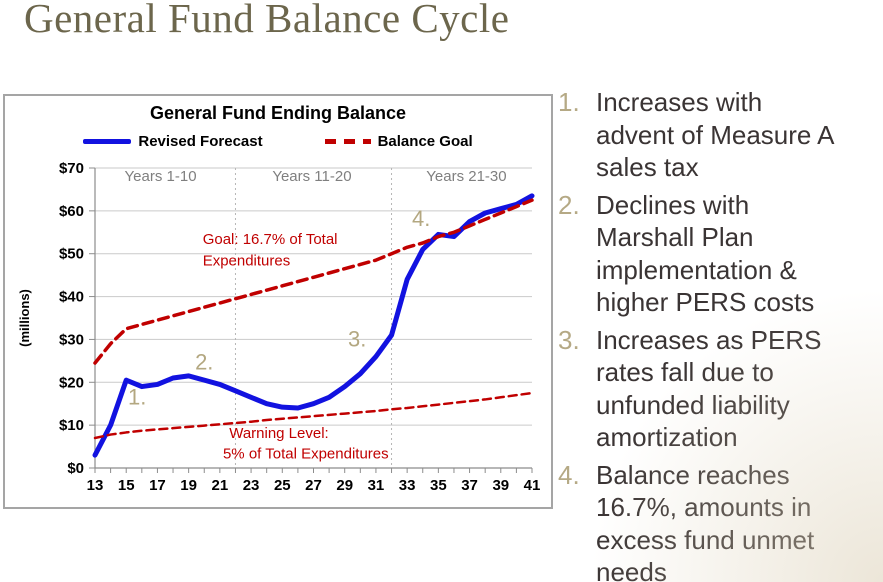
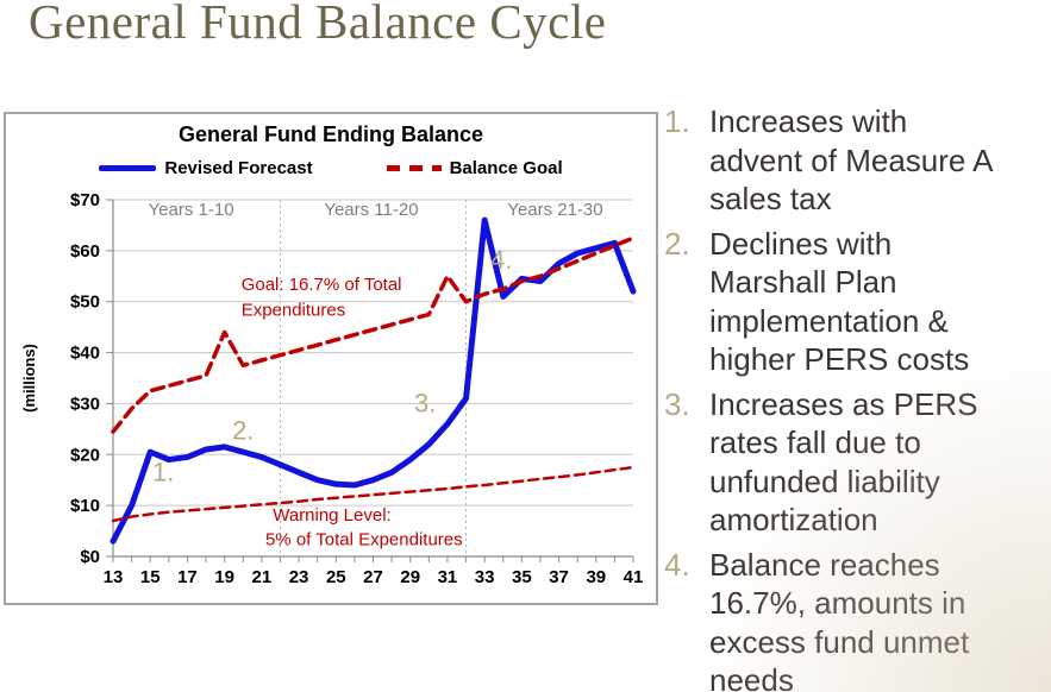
Balance Goal/19: $36 -> $44
Balance Goal/31: $48 -> $55
Revised Forecast/33: $44 -> $66
Revised Forecast/41: $64 -> $52
